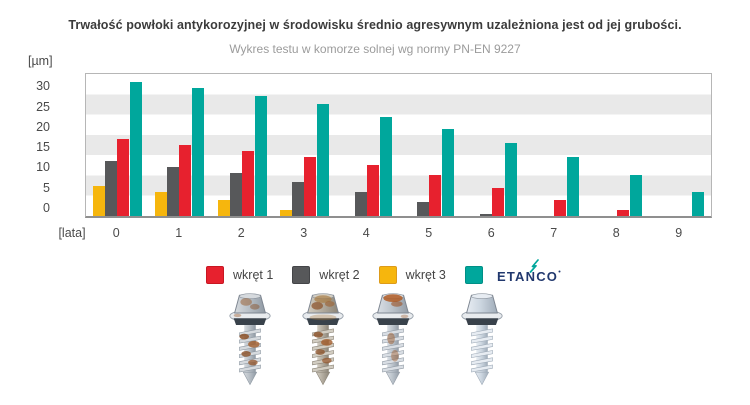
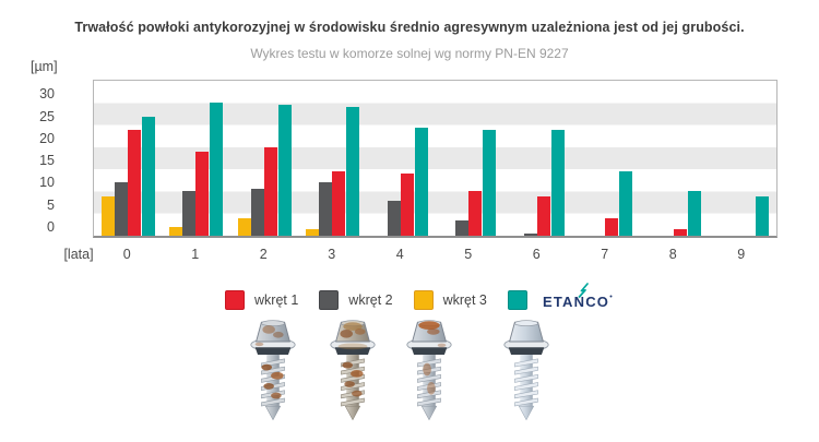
wkręt 1/0: 19 -> 24
wkręt 2/0: 14 -> 12
wkręt 3/0: 8 -> 9
ETANCO/0: 33 -> 27
wkręt 1/1: 18 -> 19
wkręt 2/1: 12 -> 10
wkręt 3/1: 6 -> 2
ETANCO/1: 32 -> 30
wkręt 1/2: 16 -> 20
wkręt 2/3: 8 -> 12
ETANCO/3: 28 -> 29
wkręt 1/4: 12 -> 14
wkręt 2/4: 6 -> 8
ETANCO/5: 22 -> 24
wkręt 1/6: 7 -> 9
ETANCO/6: 18 -> 24
ETANCO/9: 6 -> 9
